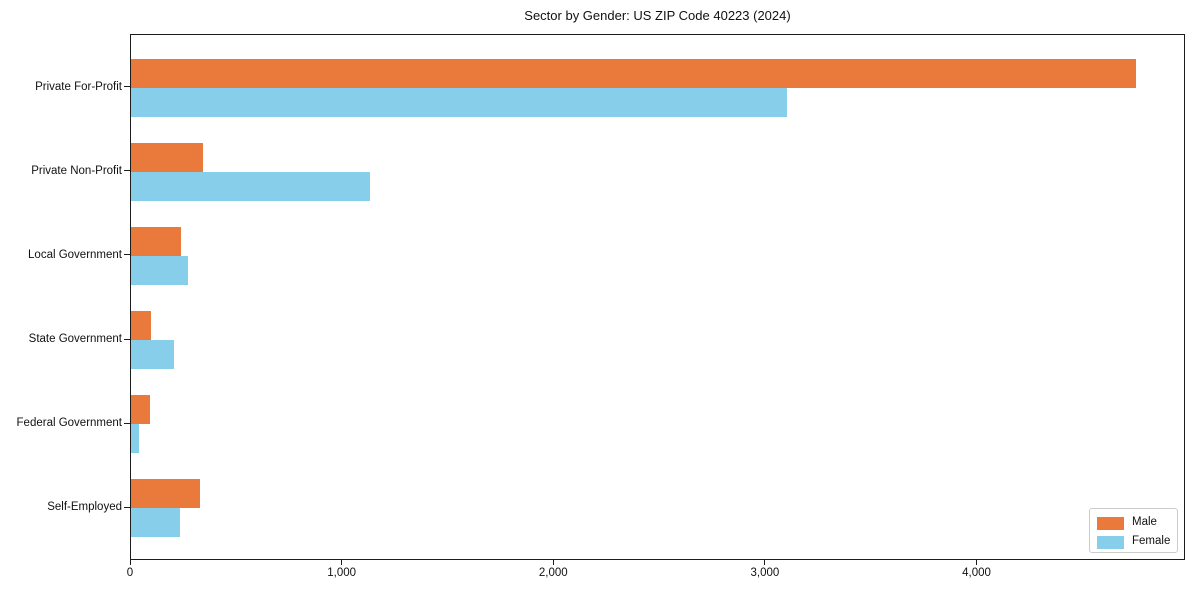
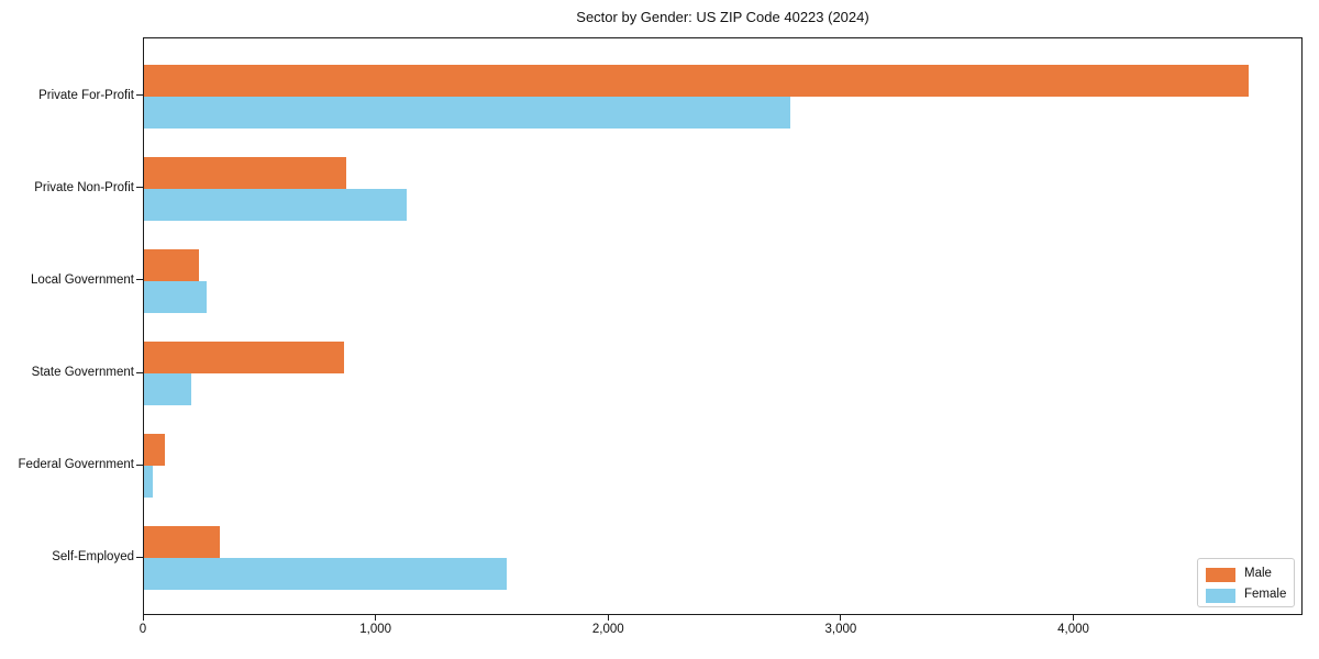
Female/Private For-Profit: 3100 -> 2780
Male/Private Non-Profit: 340 -> 870
Male/State Government: 100 -> 860
Female/Self-Employed: 230 -> 1560
